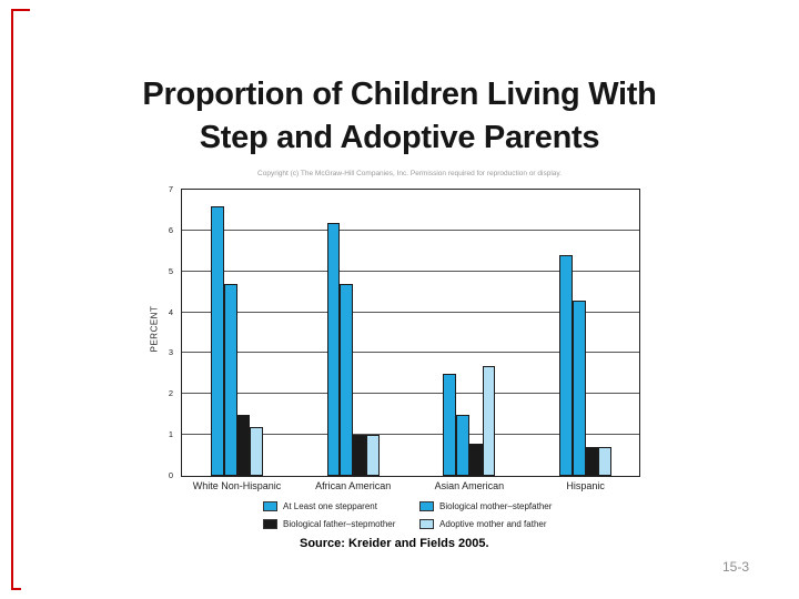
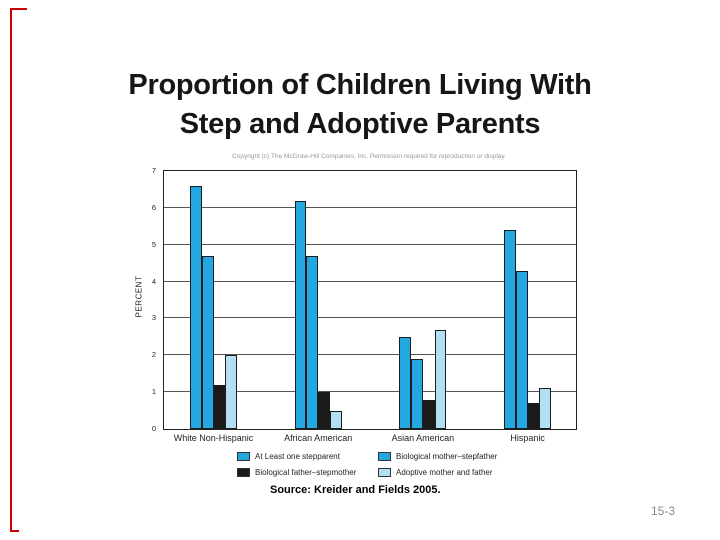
Biological father–stepmother/White Non-Hispanic: 1.5 -> 1.2
Adoptive mother and father/White Non-Hispanic: 1.2 -> 2.0
Adoptive mother and father/African American: 1.0 -> 0.5
Biological mother–stepfather/Asian American: 1.5 -> 1.9
Adoptive mother and father/Hispanic: 0.7 -> 1.1
